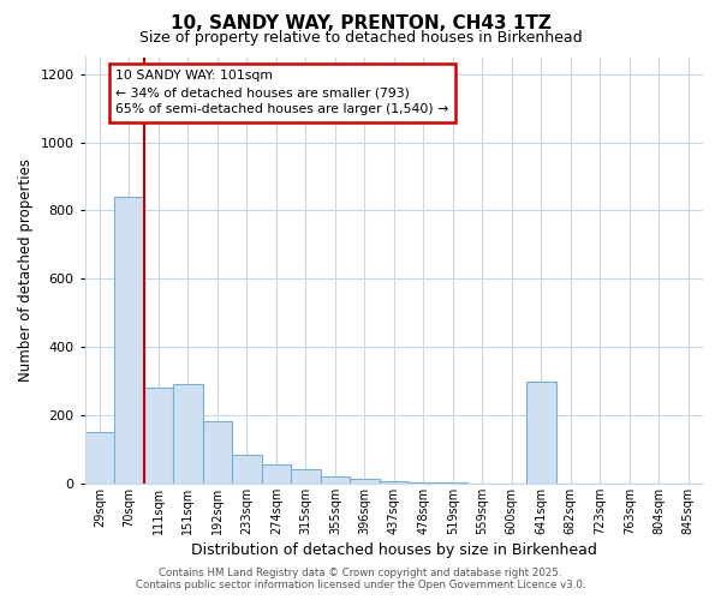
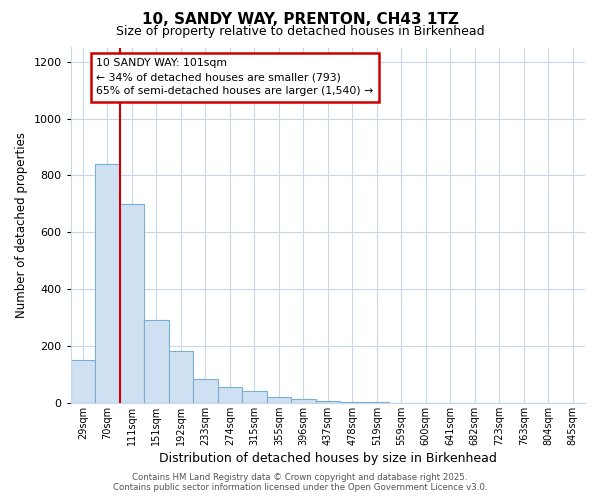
111sqm: 280 -> 700
641sqm: 300 -> 1
